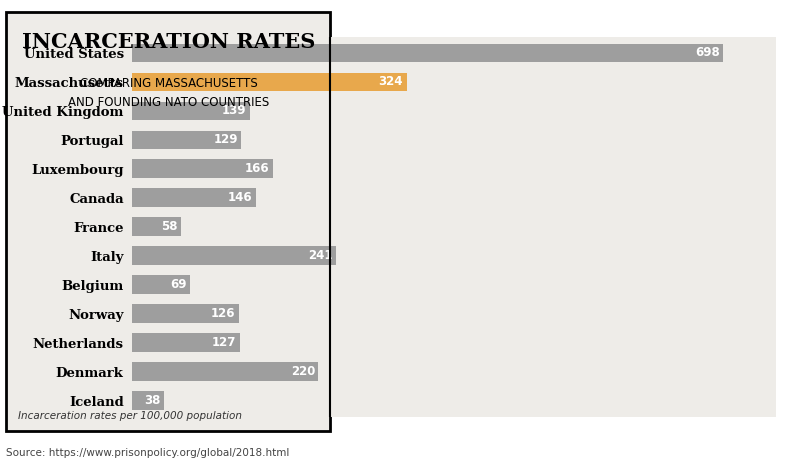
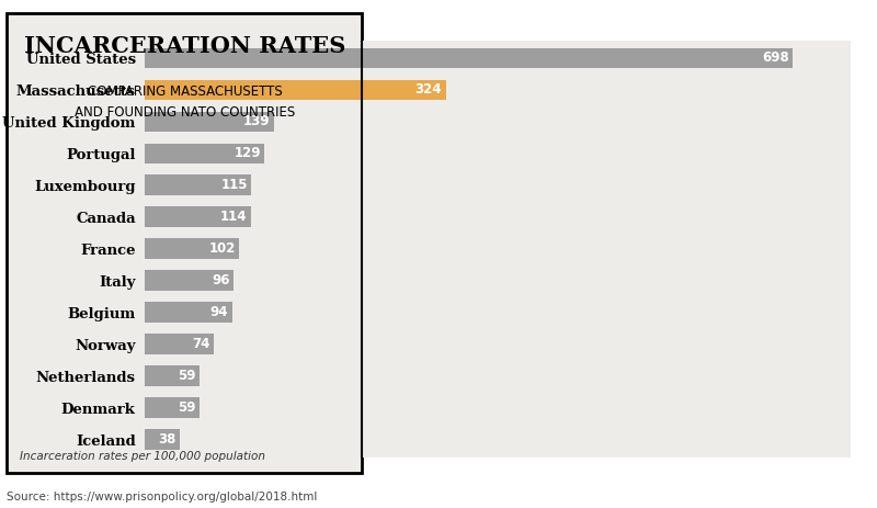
Luxembourg: 166 -> 115
Canada: 146 -> 114
France: 58 -> 102
Italy: 241 -> 96
Belgium: 69 -> 94
Norway: 126 -> 74
Netherlands: 127 -> 59
Denmark: 220 -> 59
